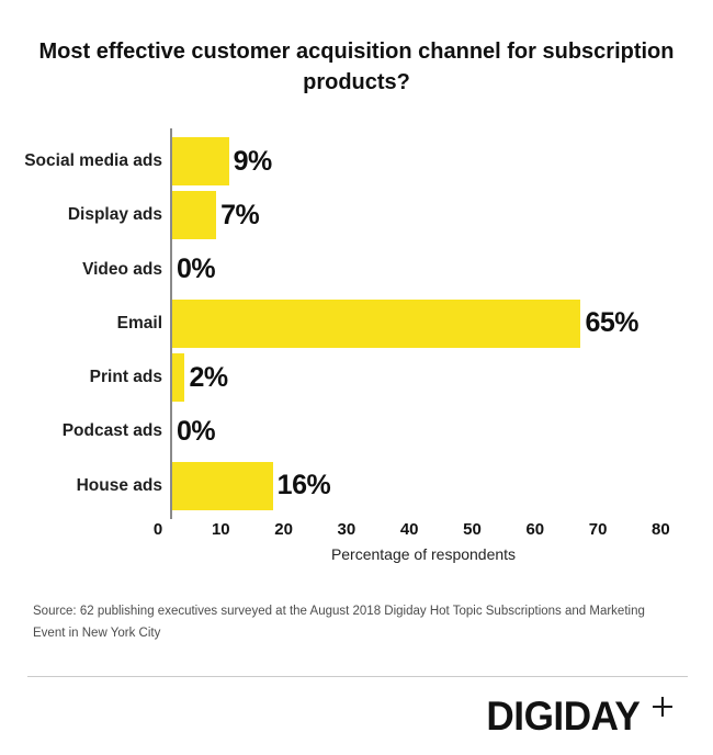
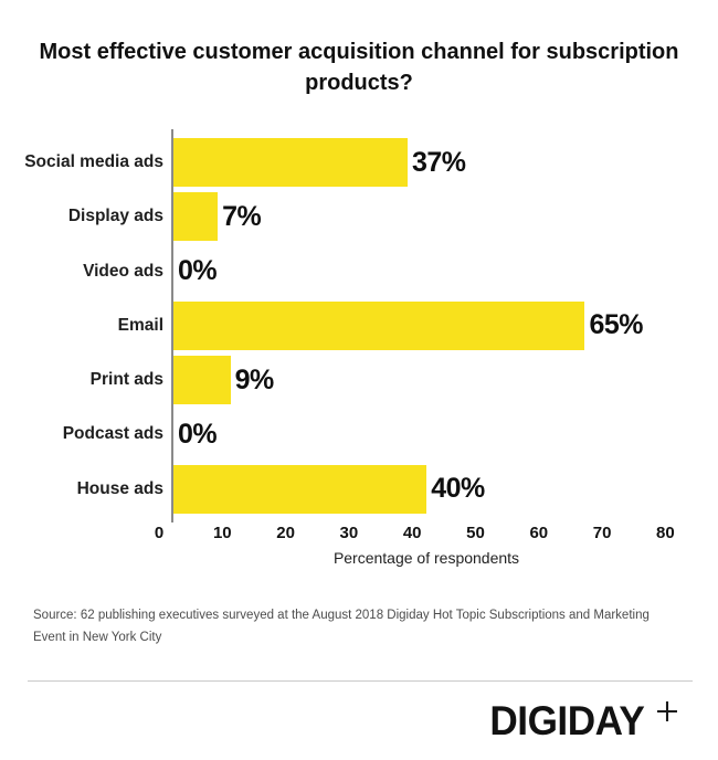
Social media ads: 9% -> 37%
Print ads: 2% -> 9%
House ads: 16% -> 40%
